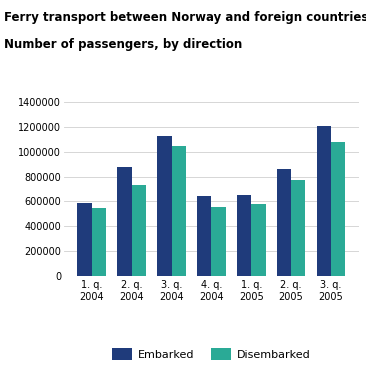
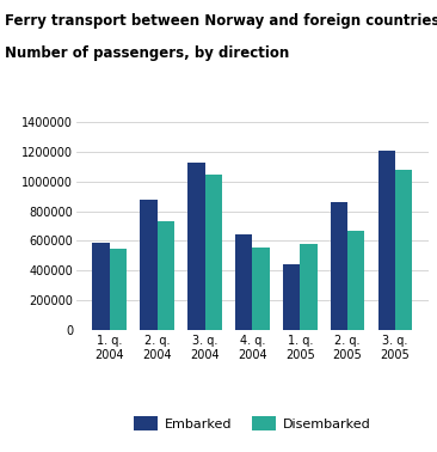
Embarked/1. q. 2005: 660000 -> 440000
Disembarked/2. q. 2005: 780000 -> 670000
